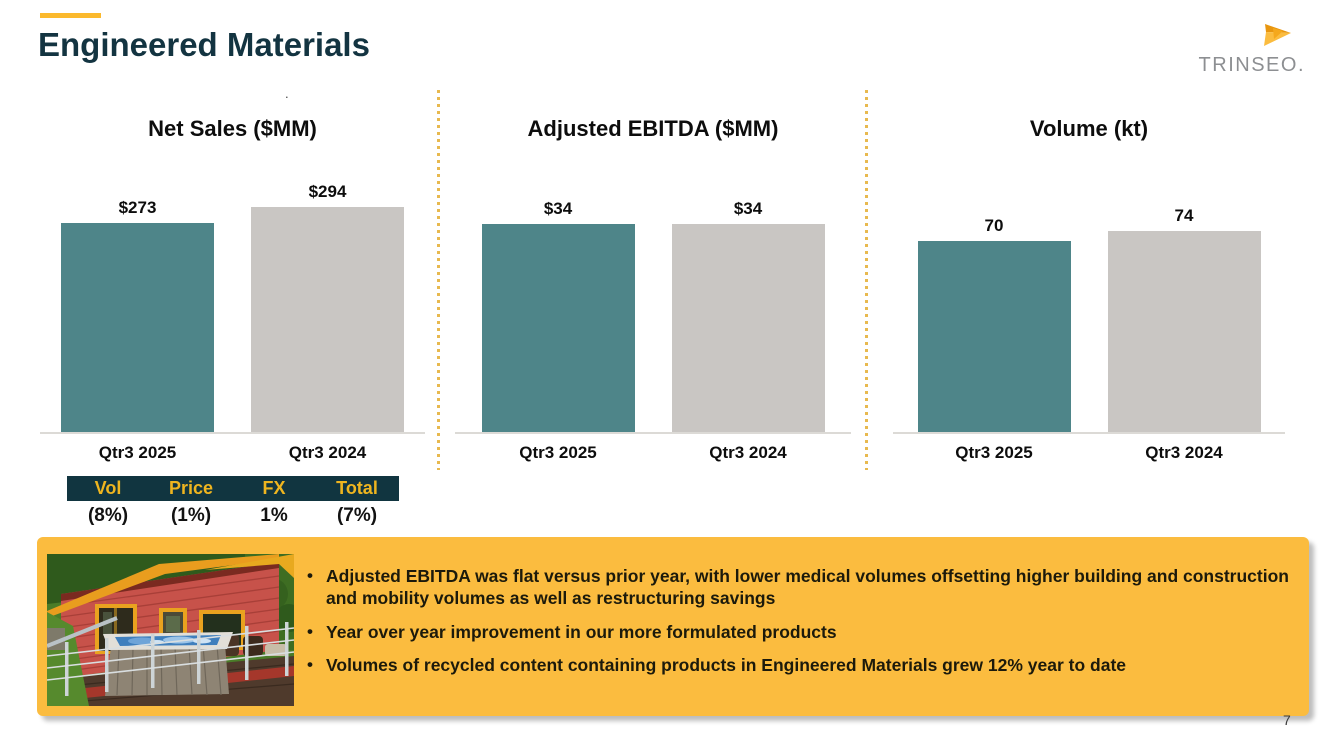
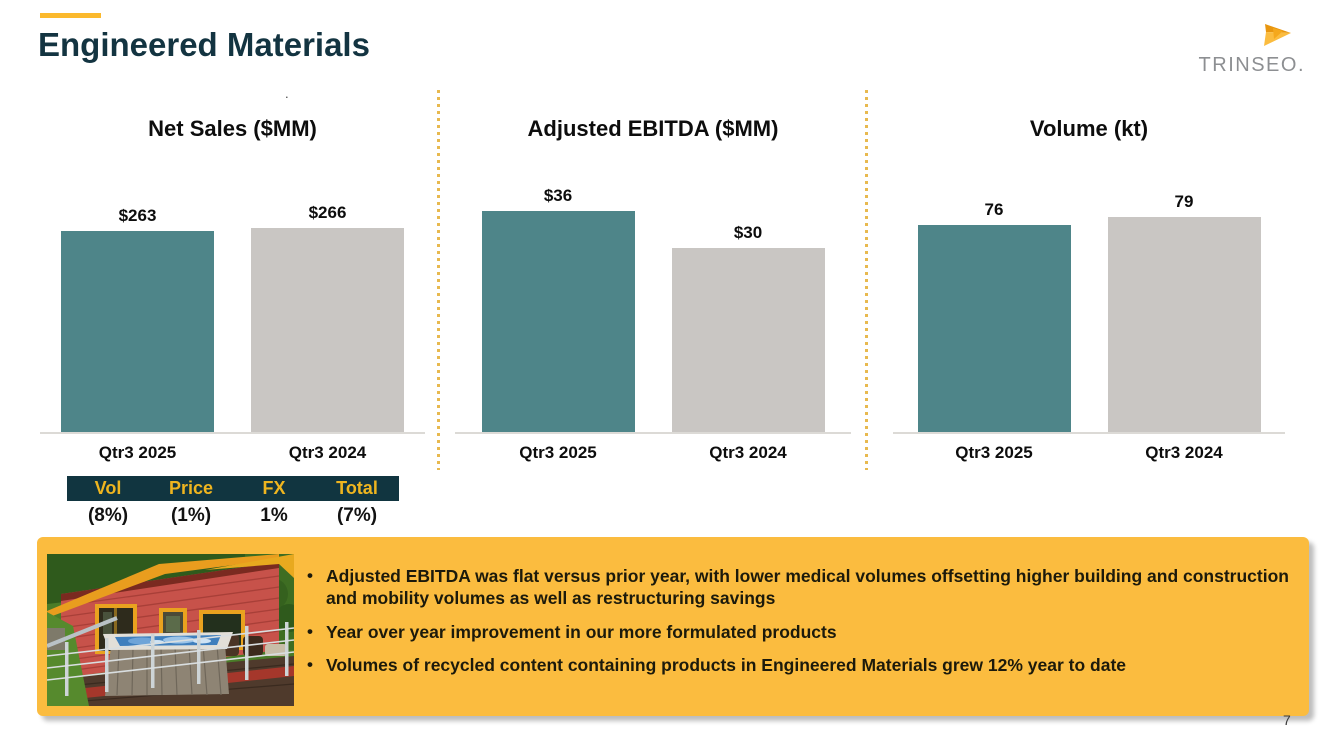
Net Sales ($MM)/Qtr3 2025: $273 -> $263
Net Sales ($MM)/Qtr3 2024: $294 -> $266
Adjusted EBITDA ($MM)/Qtr3 2025: $34 -> $36
Adjusted EBITDA ($MM)/Qtr3 2024: $34 -> $30
Volume (kt)/Qtr3 2025: 70 -> 76
Volume (kt)/Qtr3 2024: 74 -> 79
